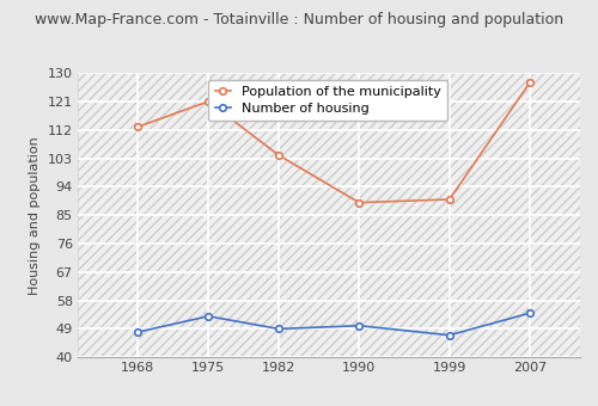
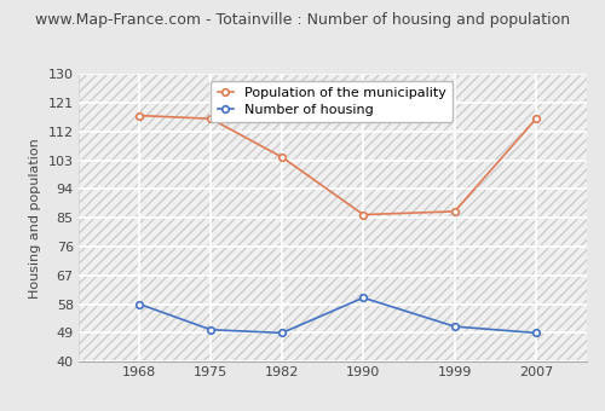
Number of housing/1968: 48 -> 58
Population of the municipality/1968: 113 -> 117
Number of housing/1975: 53 -> 50
Population of the municipality/1975: 121 -> 116
Number of housing/1990: 50 -> 60
Population of the municipality/1990: 89 -> 86
Number of housing/1999: 47 -> 51
Population of the municipality/1999: 90 -> 87
Number of housing/2007: 54 -> 49
Population of the municipality/2007: 127 -> 116
